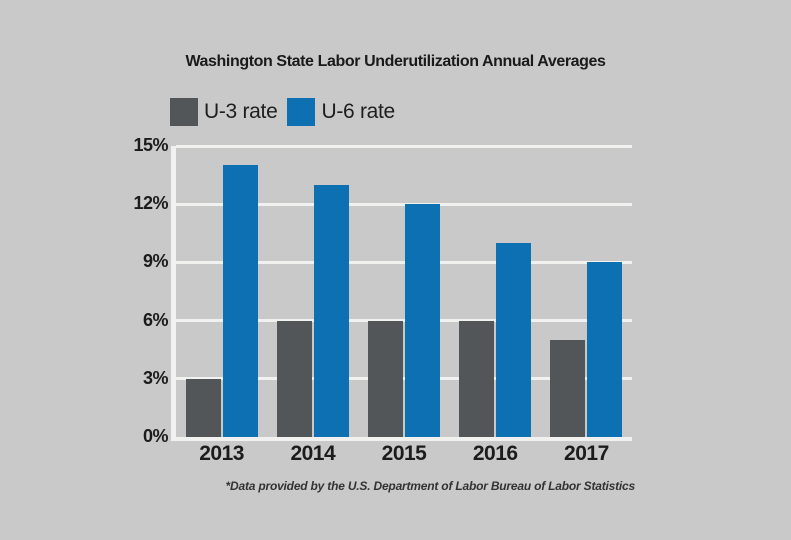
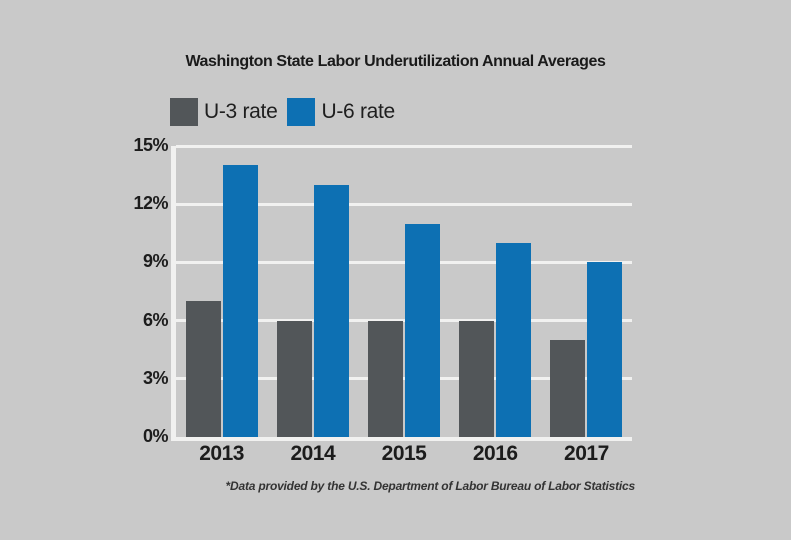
U-3 rate/2013: 3% -> 7%
U-6 rate/2015: 12% -> 11%
